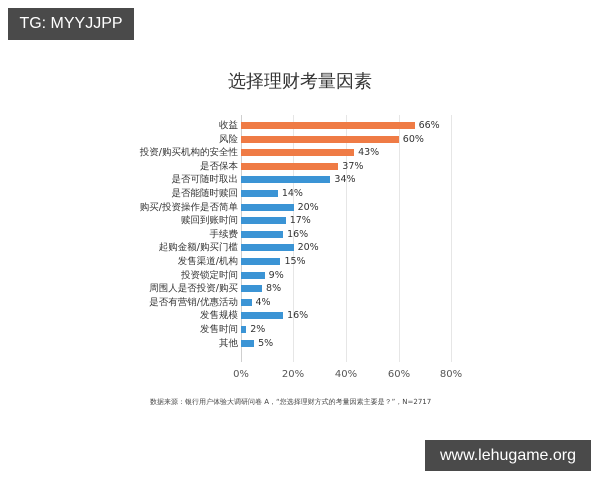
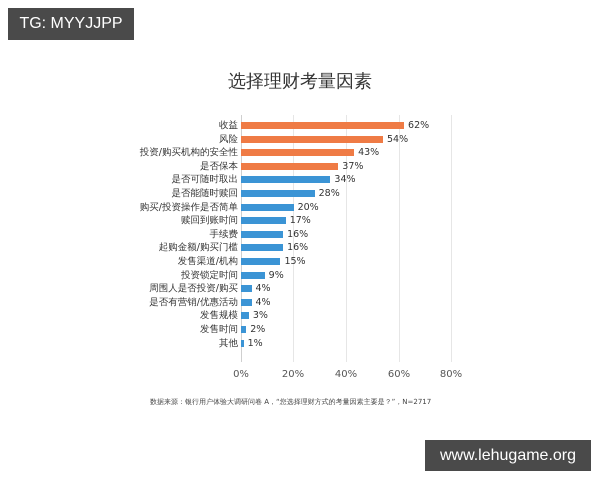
收益: 66% -> 62%
风险: 60% -> 54%
是否能随时赎回: 14% -> 28%
起购金额/购买门槛: 20% -> 16%
周围人是否投资/购买: 8% -> 4%
发售规模: 16% -> 3%
其他: 5% -> 1%
